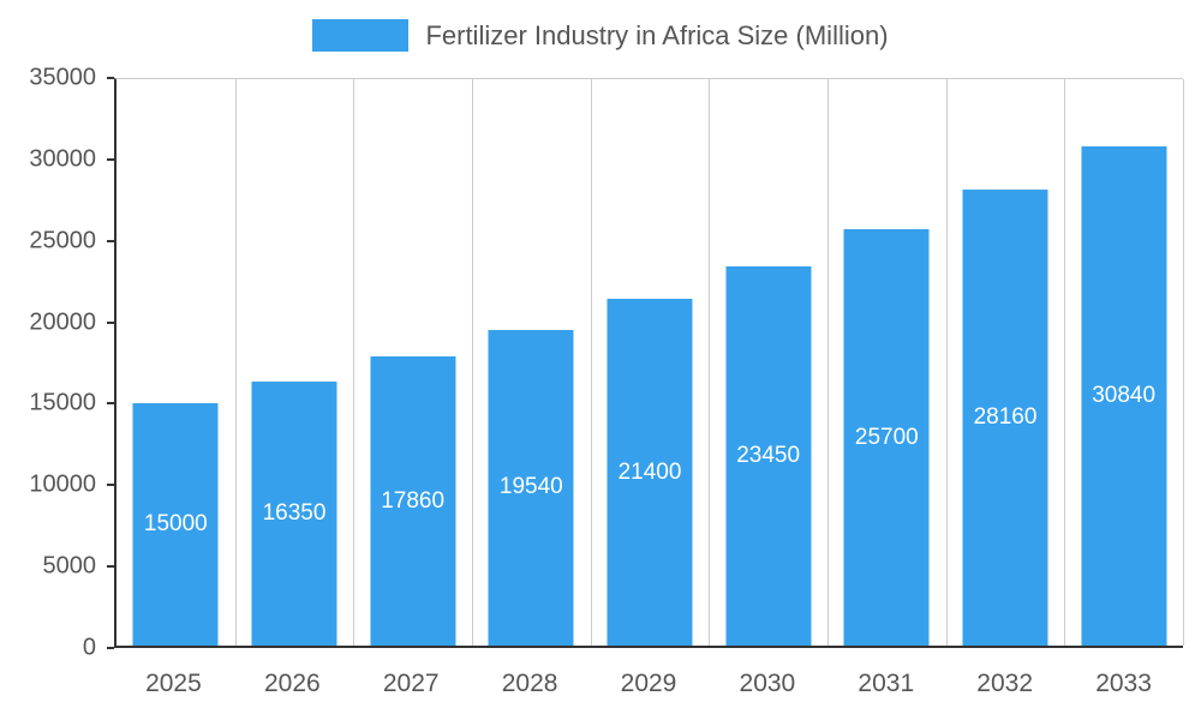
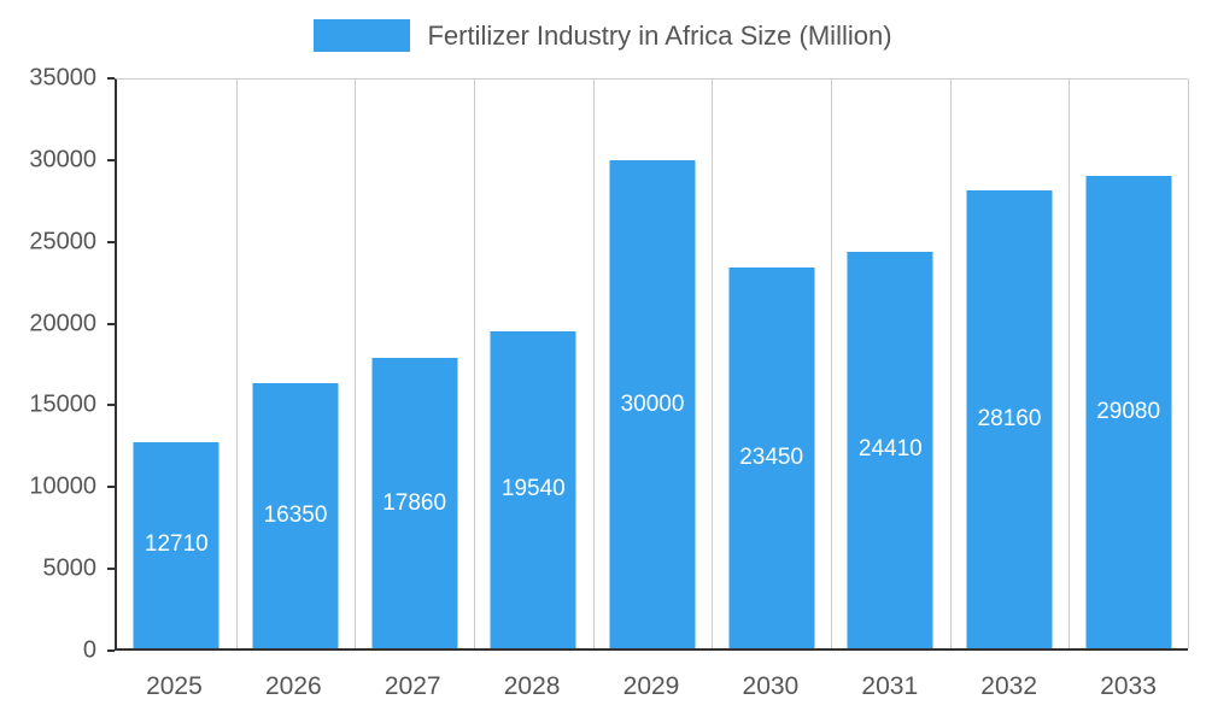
2025: 15000 -> 12710
2029: 21400 -> 30000
2031: 25700 -> 24410
2033: 30840 -> 29080
